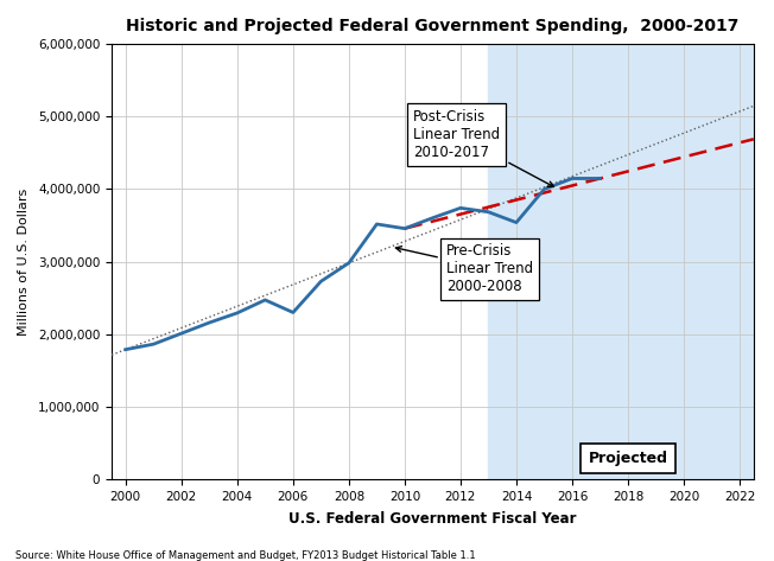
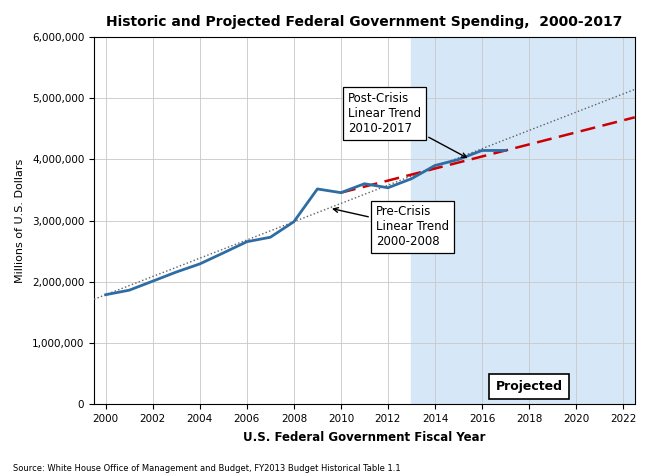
2006: 2,300,000 -> 2,660,000
2012: 3,740,000 -> 3,540,000
2014: 3,540,000 -> 3,900,000
